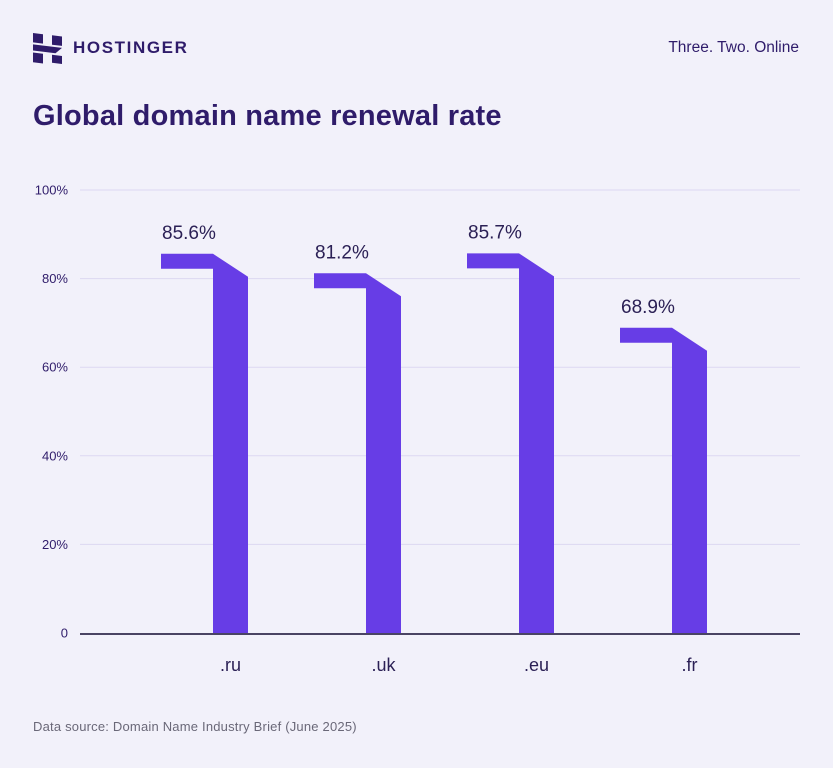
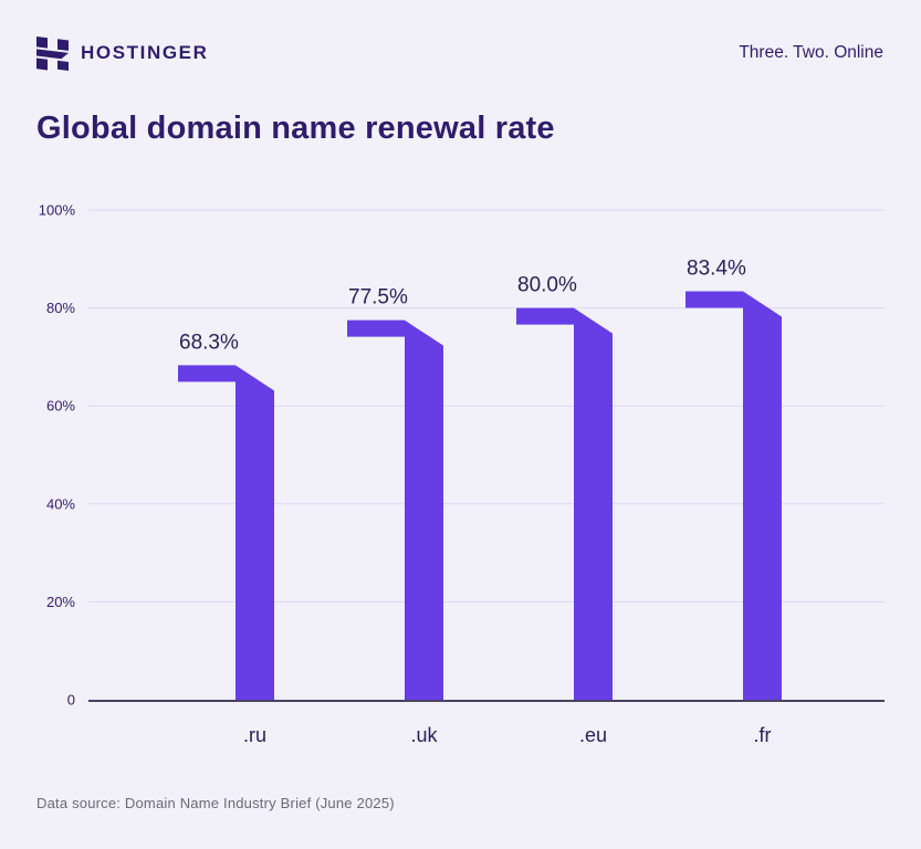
.ru: 85.6% -> 68.3%
.uk: 81.2% -> 77.5%
.eu: 85.7% -> 80.0%
.fr: 68.9% -> 83.4%
